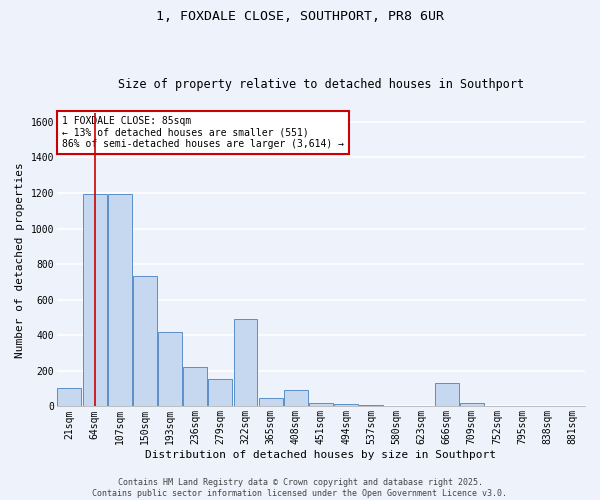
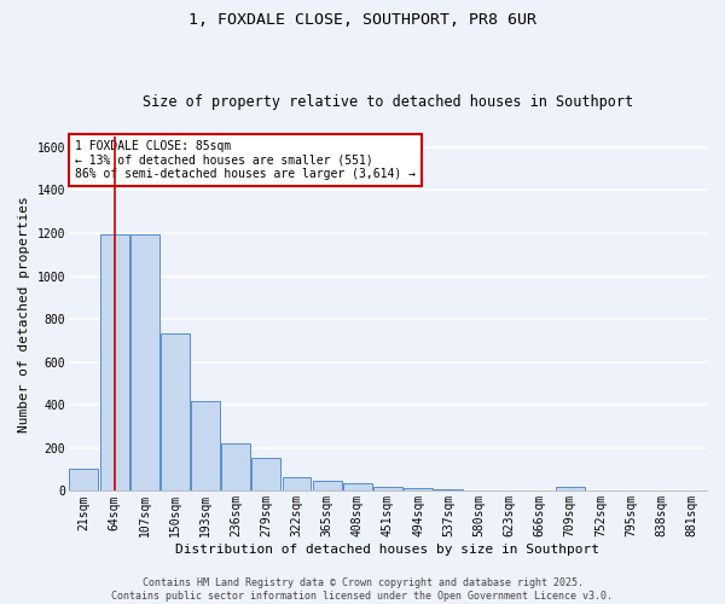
322sqm: 490 -> 60
408sqm: 90 -> 40
666sqm: 130 -> 0
